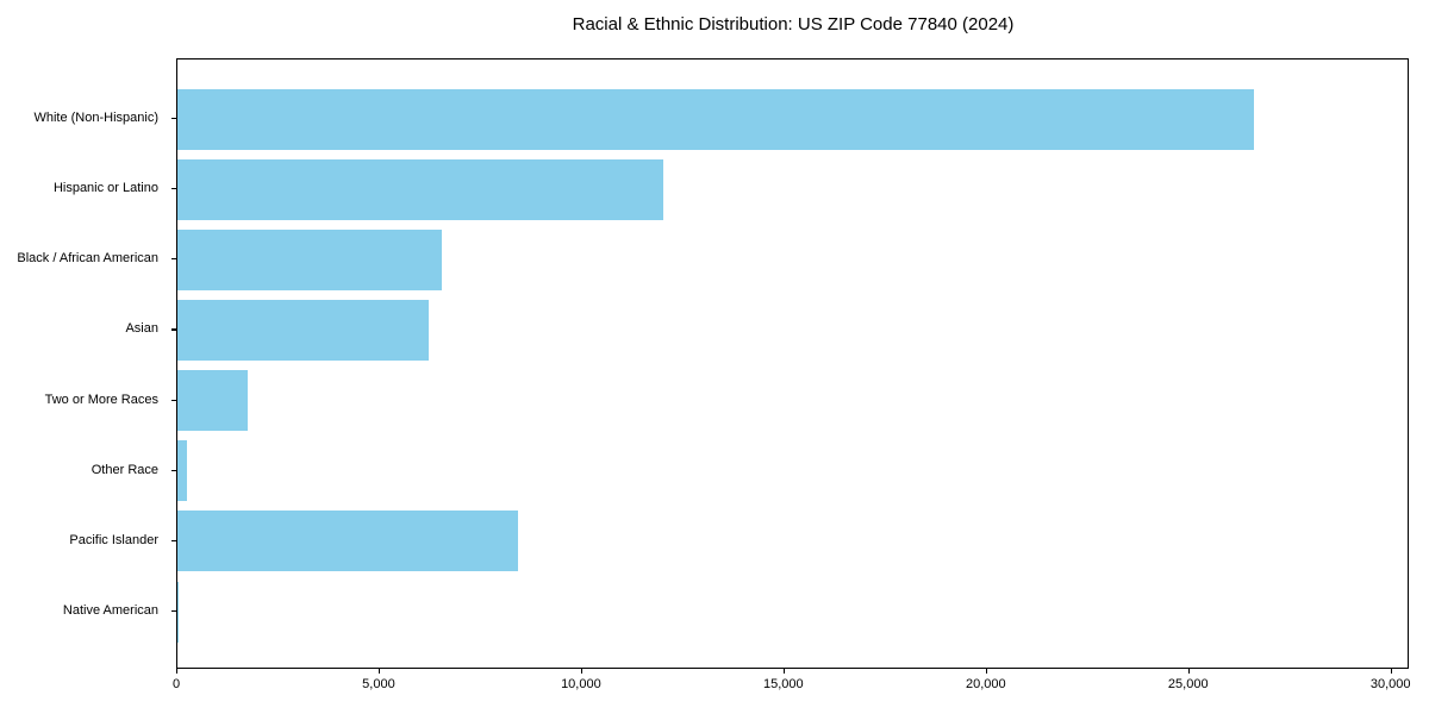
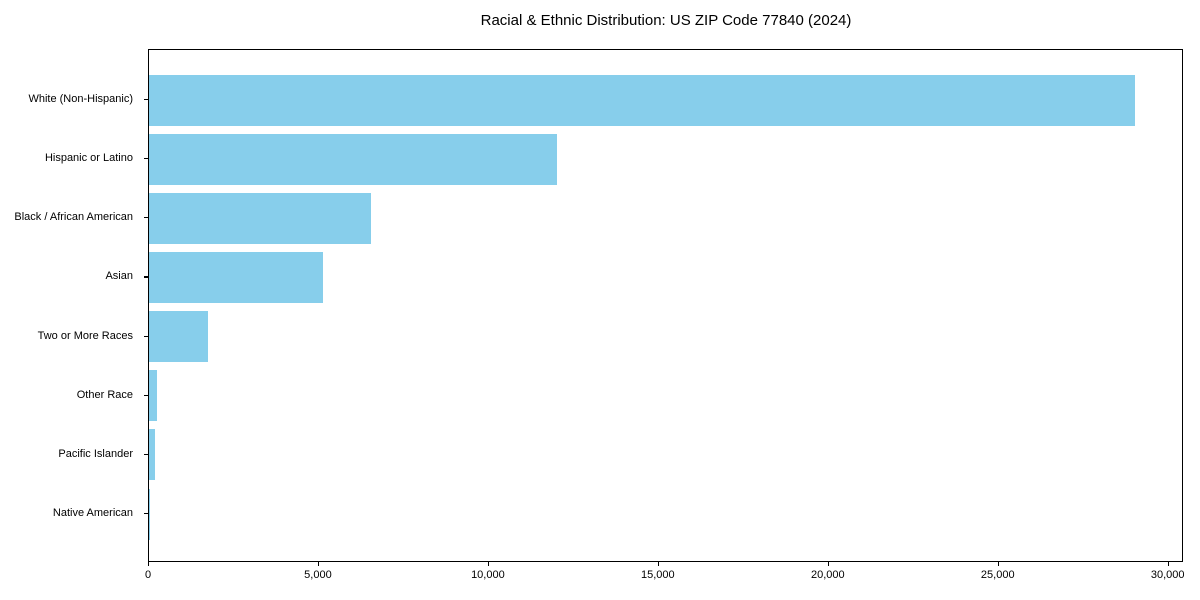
White (Non-Hispanic): 26600 -> 29000
Asian: 6200 -> 5100
Pacific Islander: 8400 -> 200
